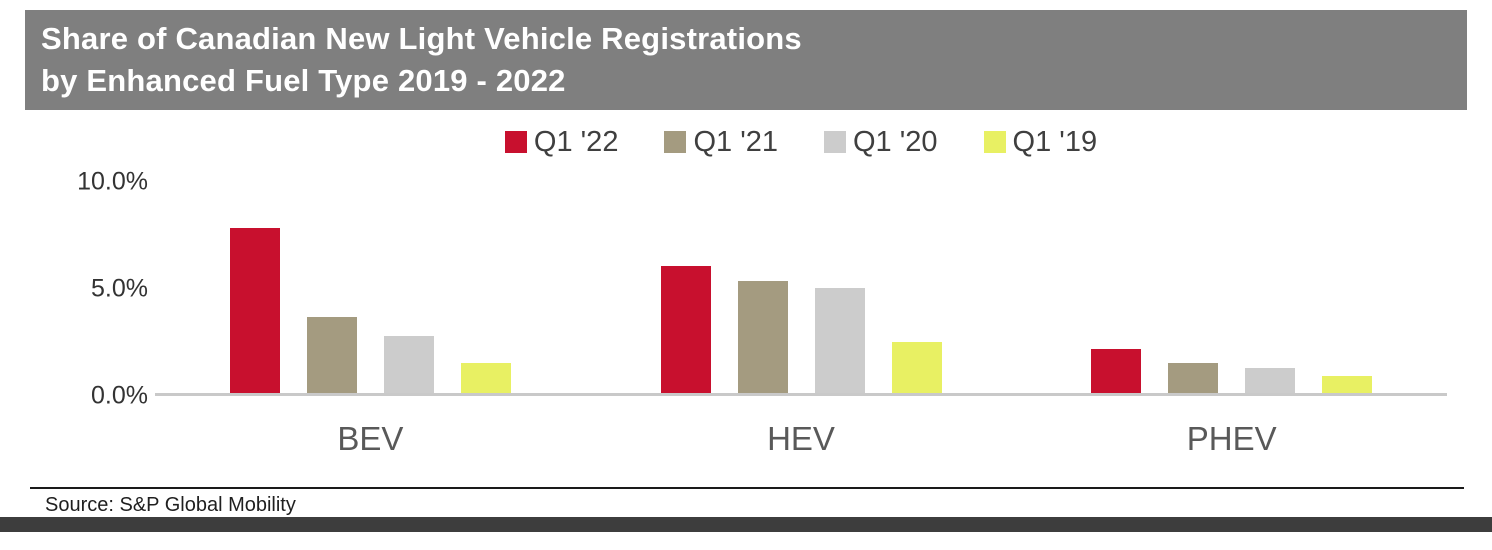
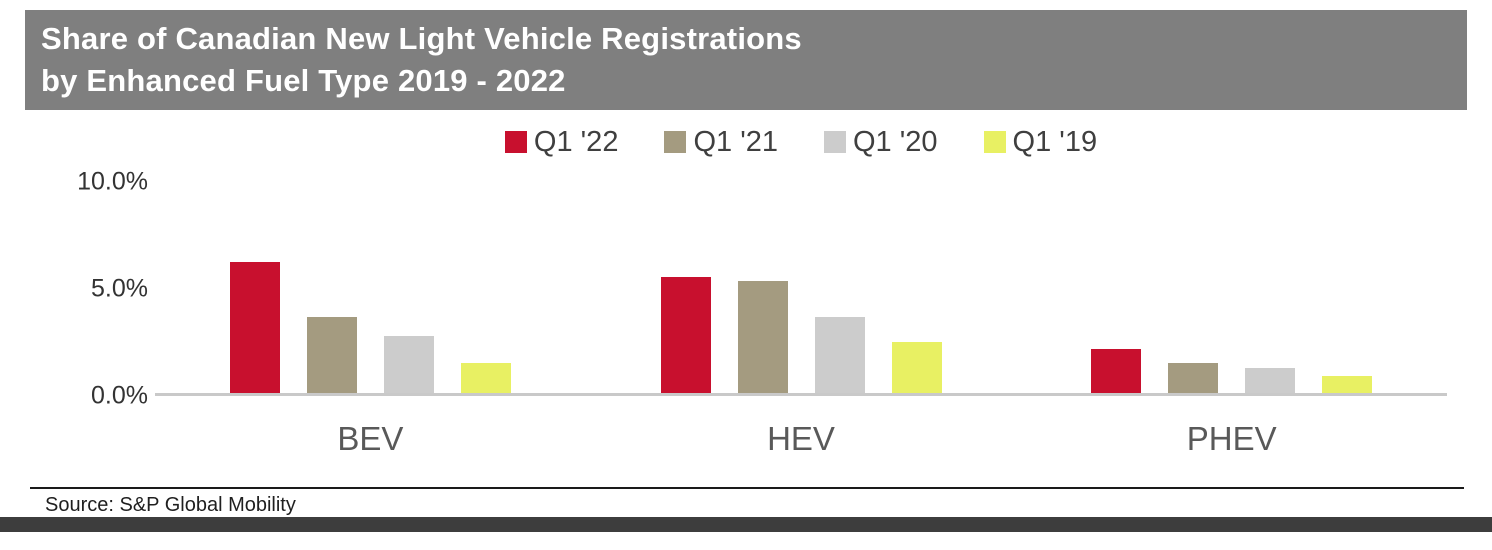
Q1 '22/BEV: 7.8% -> 6.2%
Q1 '22/HEV: 6.0% -> 5.5%
Q1 '20/HEV: 5.0% -> 3.6%
